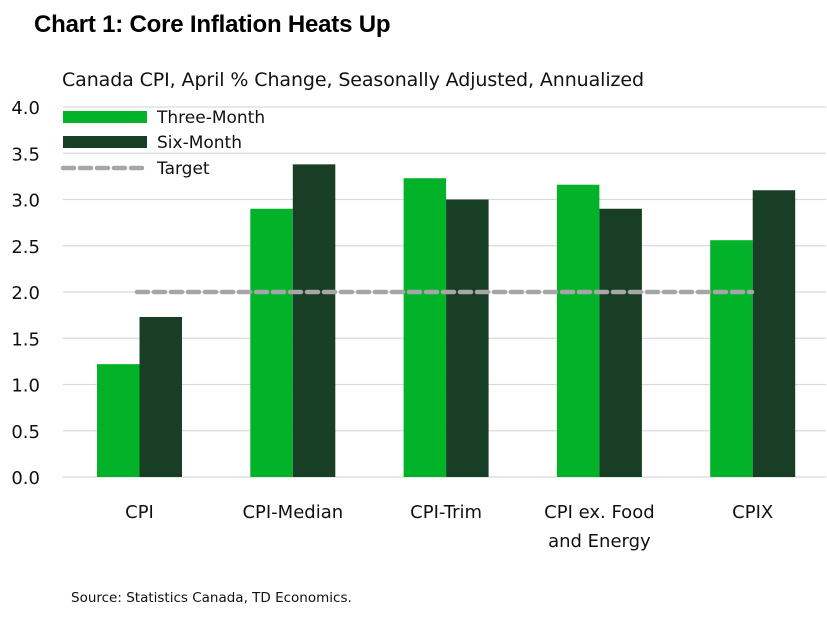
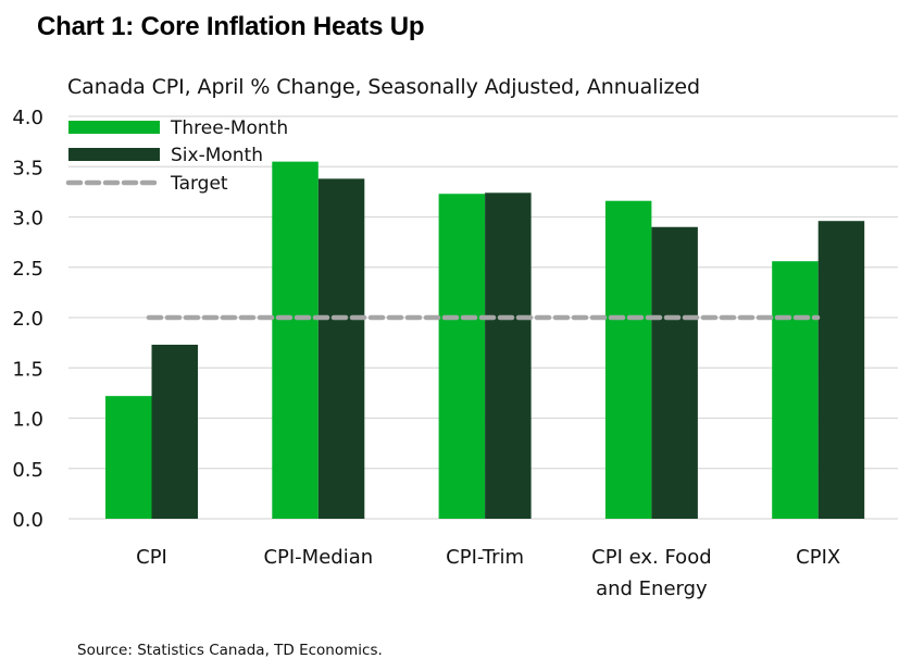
Three-Month/CPI-Median: 2.9 -> 3.5
Six-Month/CPI-Trim: 3.0 -> 3.2
Six-Month/CPIX: 3.1 -> 3.0
